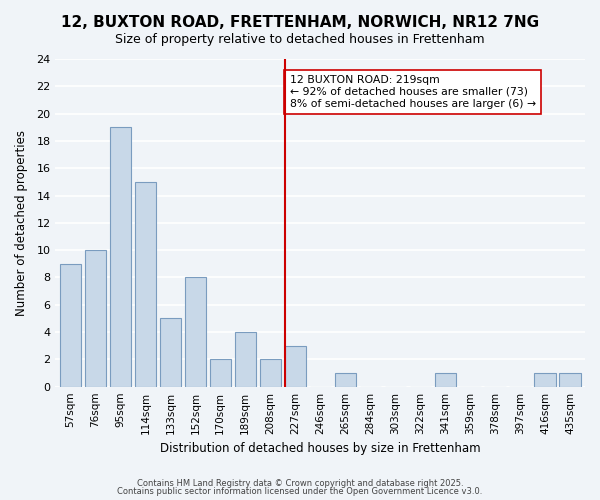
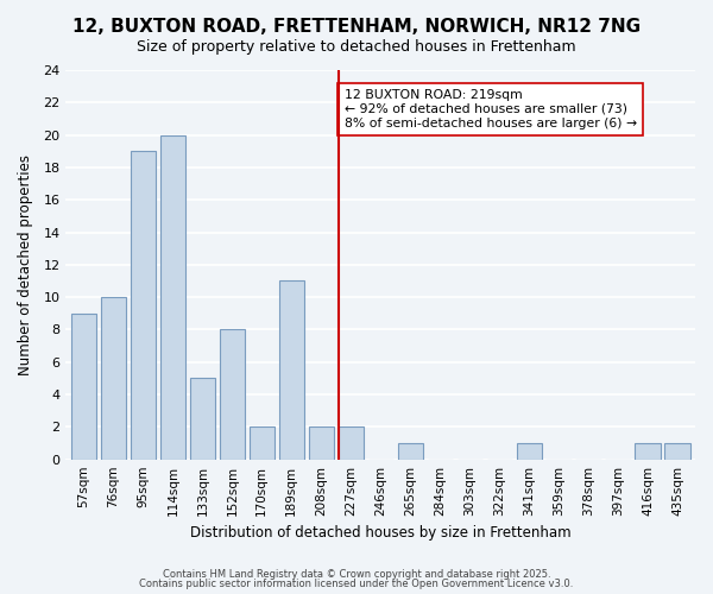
114sqm: 15 -> 20
189sqm: 4 -> 11
227sqm: 3 -> 2
